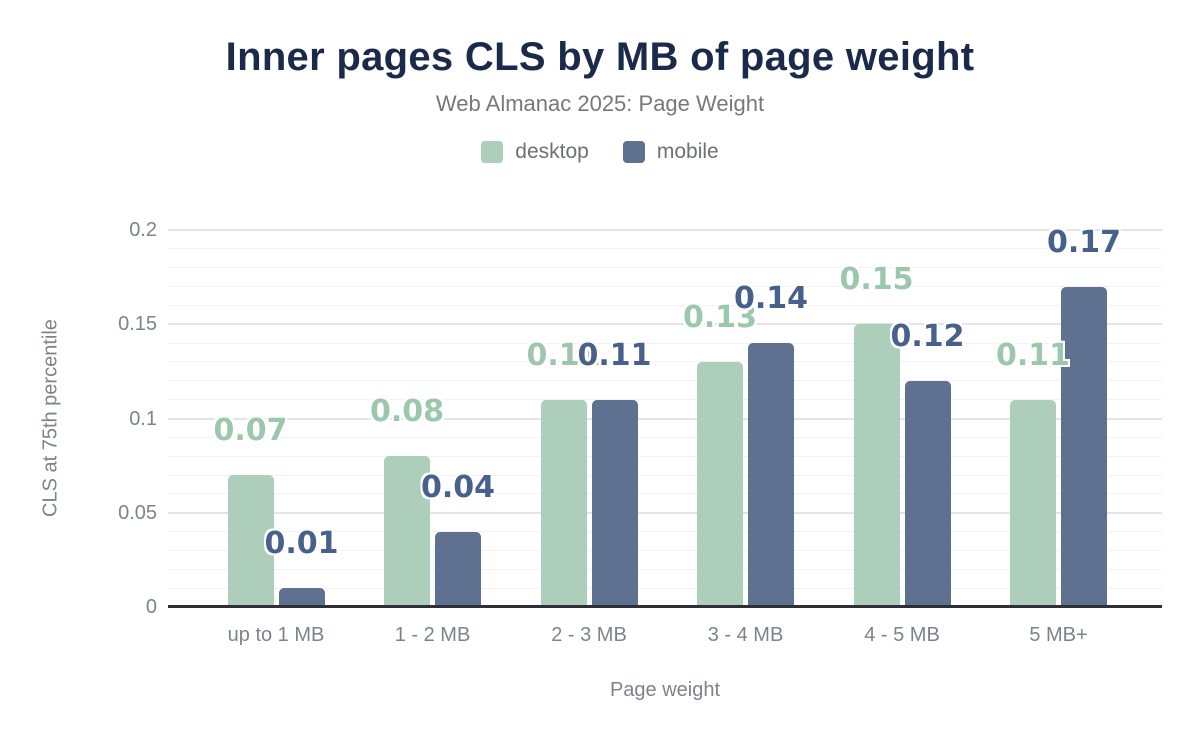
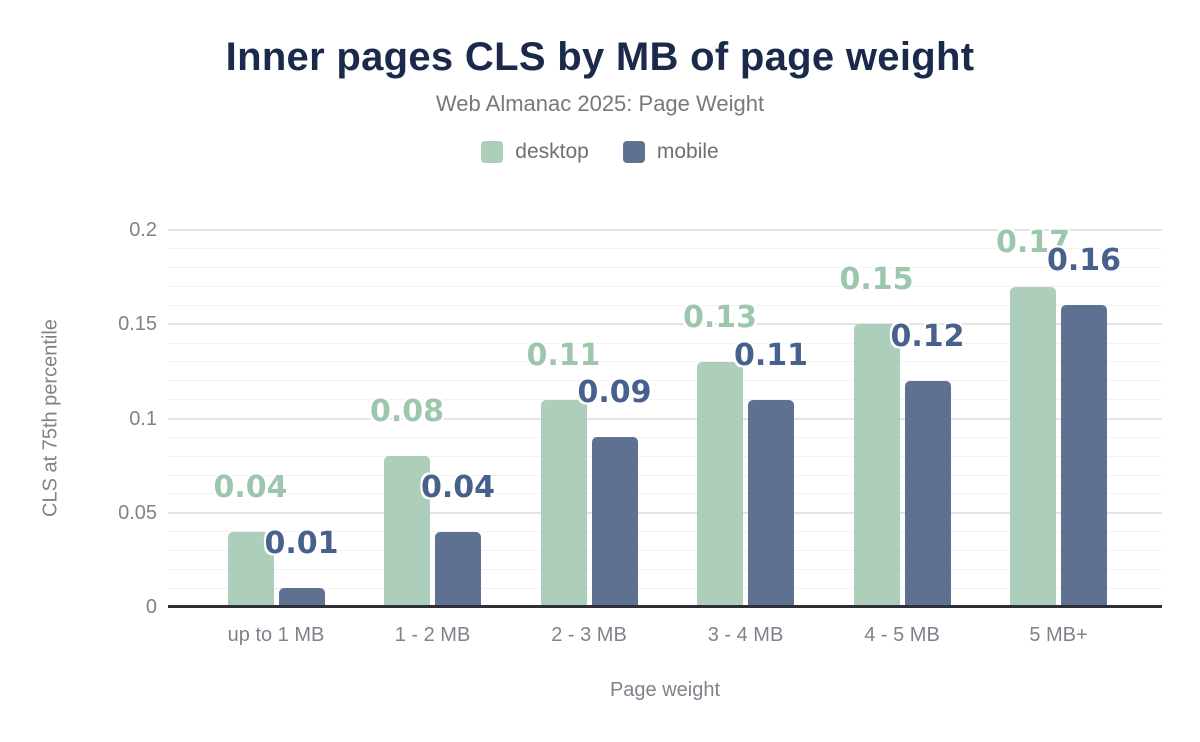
desktop/up to 1 MB: 0.07 -> 0.04
mobile/2 - 3 MB: 0.11 -> 0.09
mobile/3 - 4 MB: 0.14 -> 0.11
desktop/5 MB+: 0.11 -> 0.17
mobile/5 MB+: 0.17 -> 0.16
